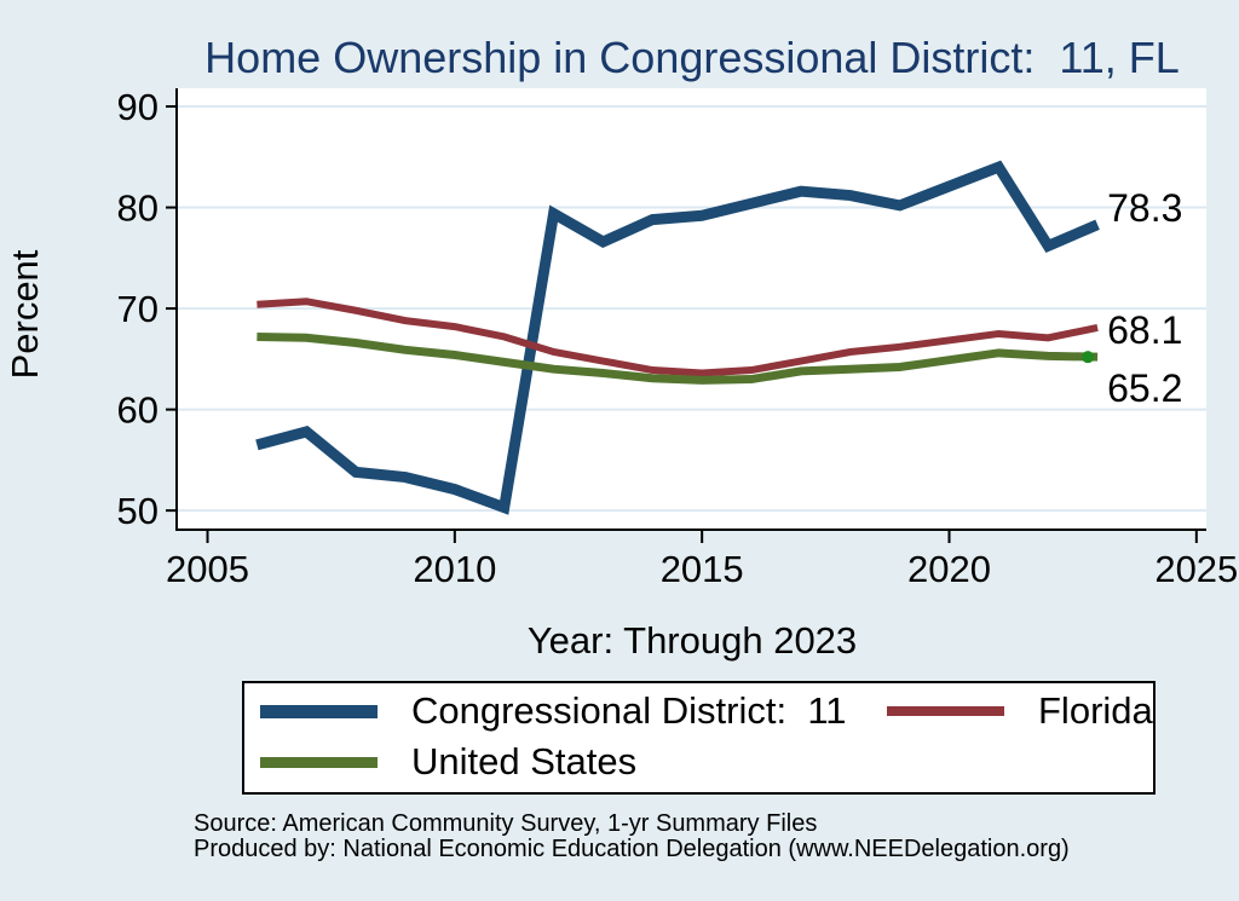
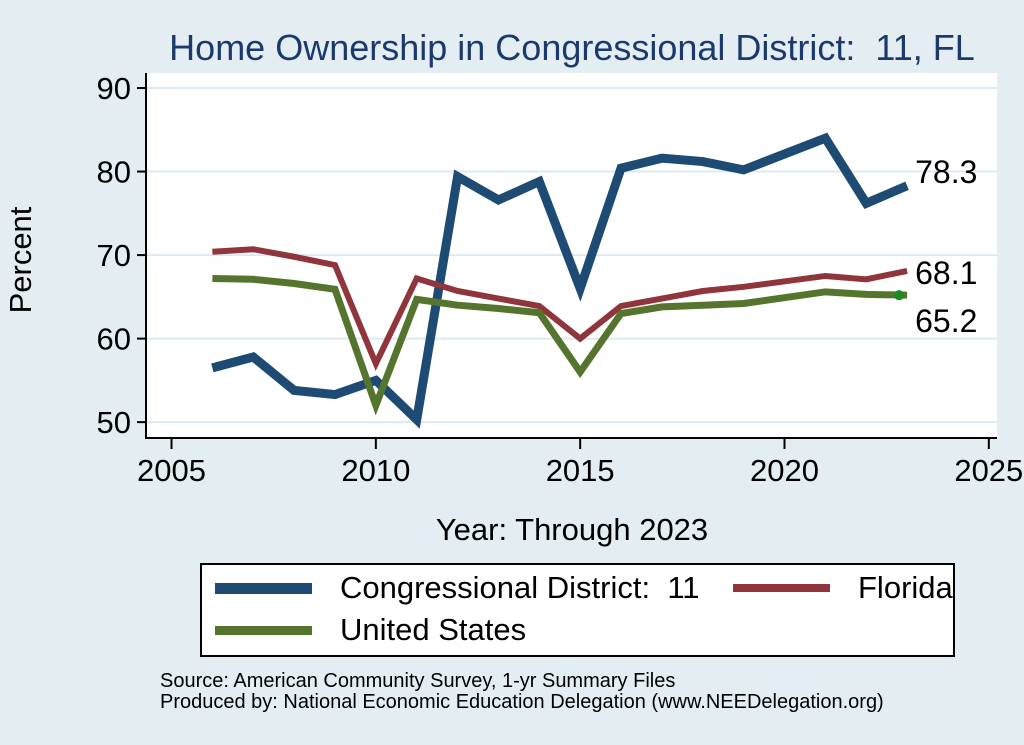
Congressional District: 11/2010: 52 -> 55
Florida/2010: 68 -> 57
United States/2010: 65 -> 52
Congressional District: 11/2015: 79 -> 66
Florida/2015: 64 -> 60
United States/2015: 63 -> 56
